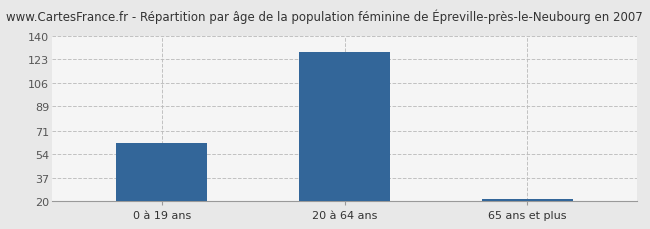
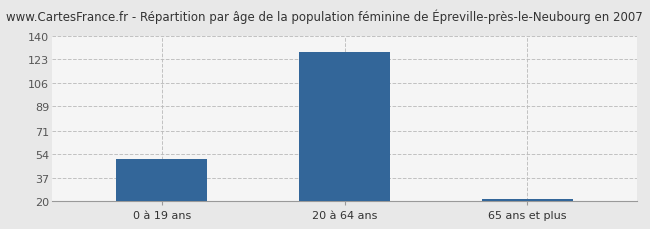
0 à 19 ans: 62 -> 51
